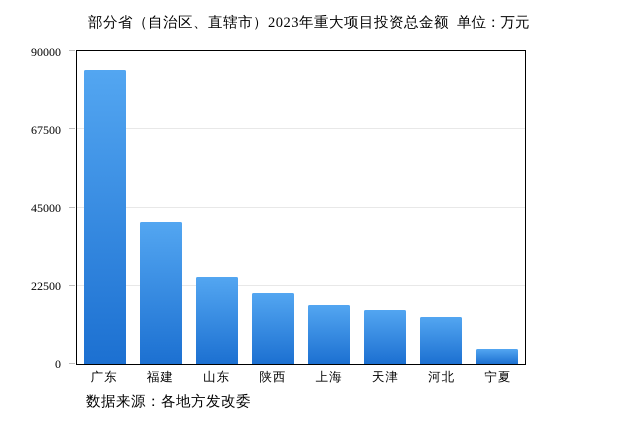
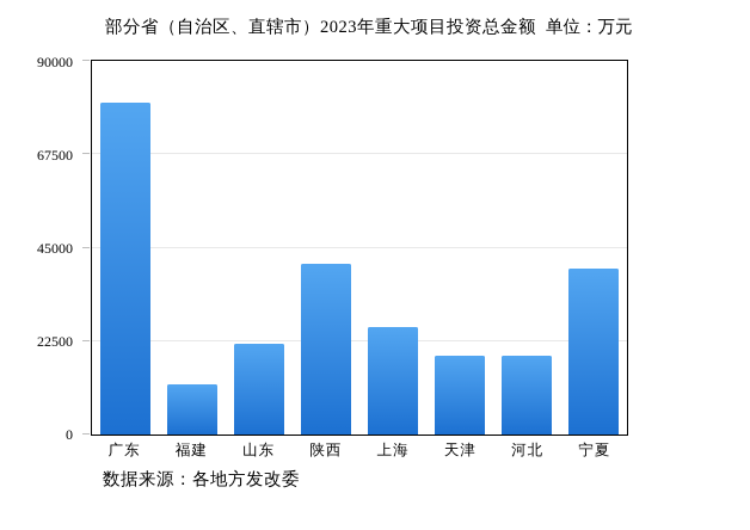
广东: 84000 -> 80000
福建: 41000 -> 12000
山东: 25000 -> 22000
陕西: 20000 -> 41000
上海: 17000 -> 26000
天津: 16000 -> 19000
河北: 14000 -> 19000
宁夏: 4000 -> 40000
